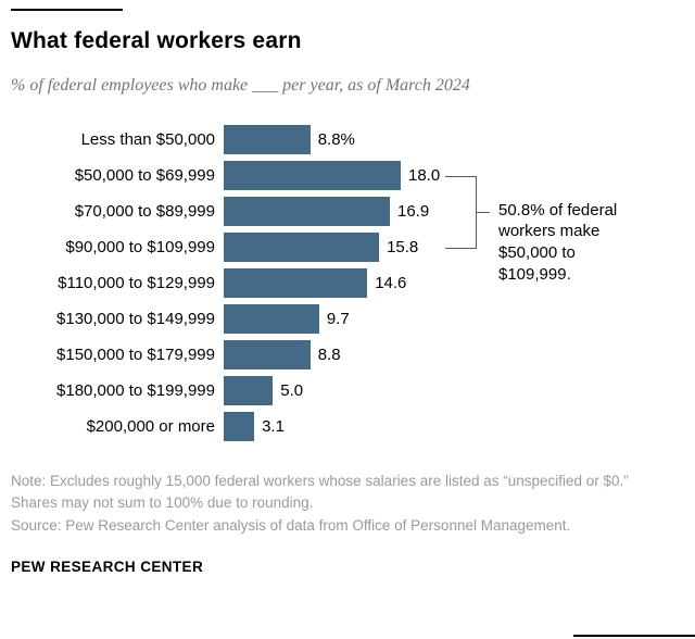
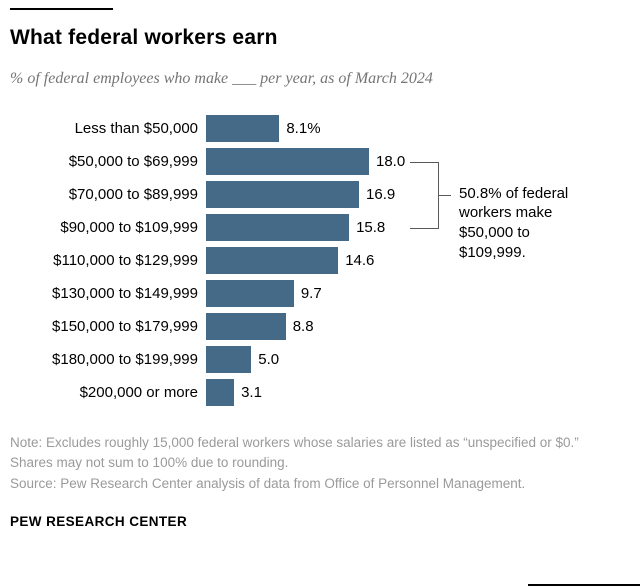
Less than $50,000: 8.8% -> 8.1%
